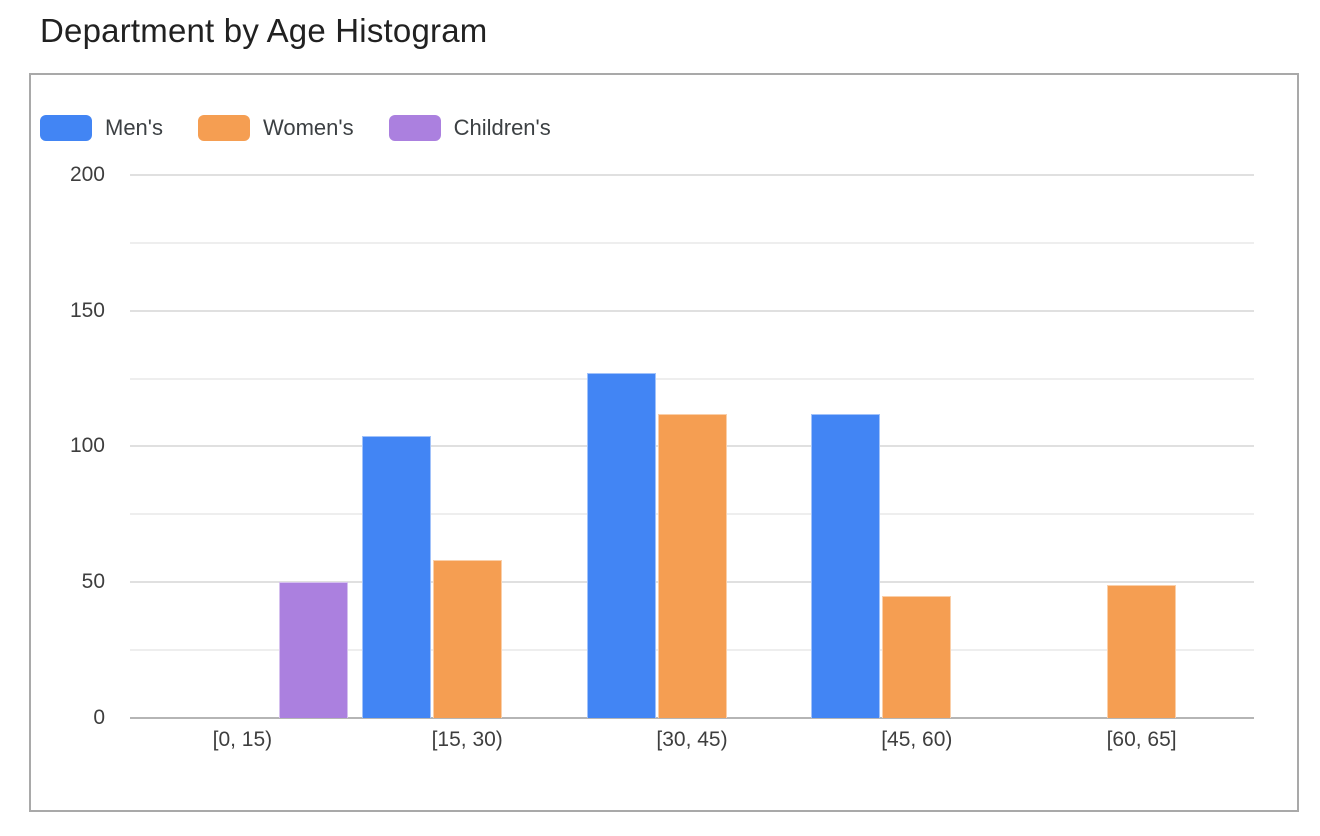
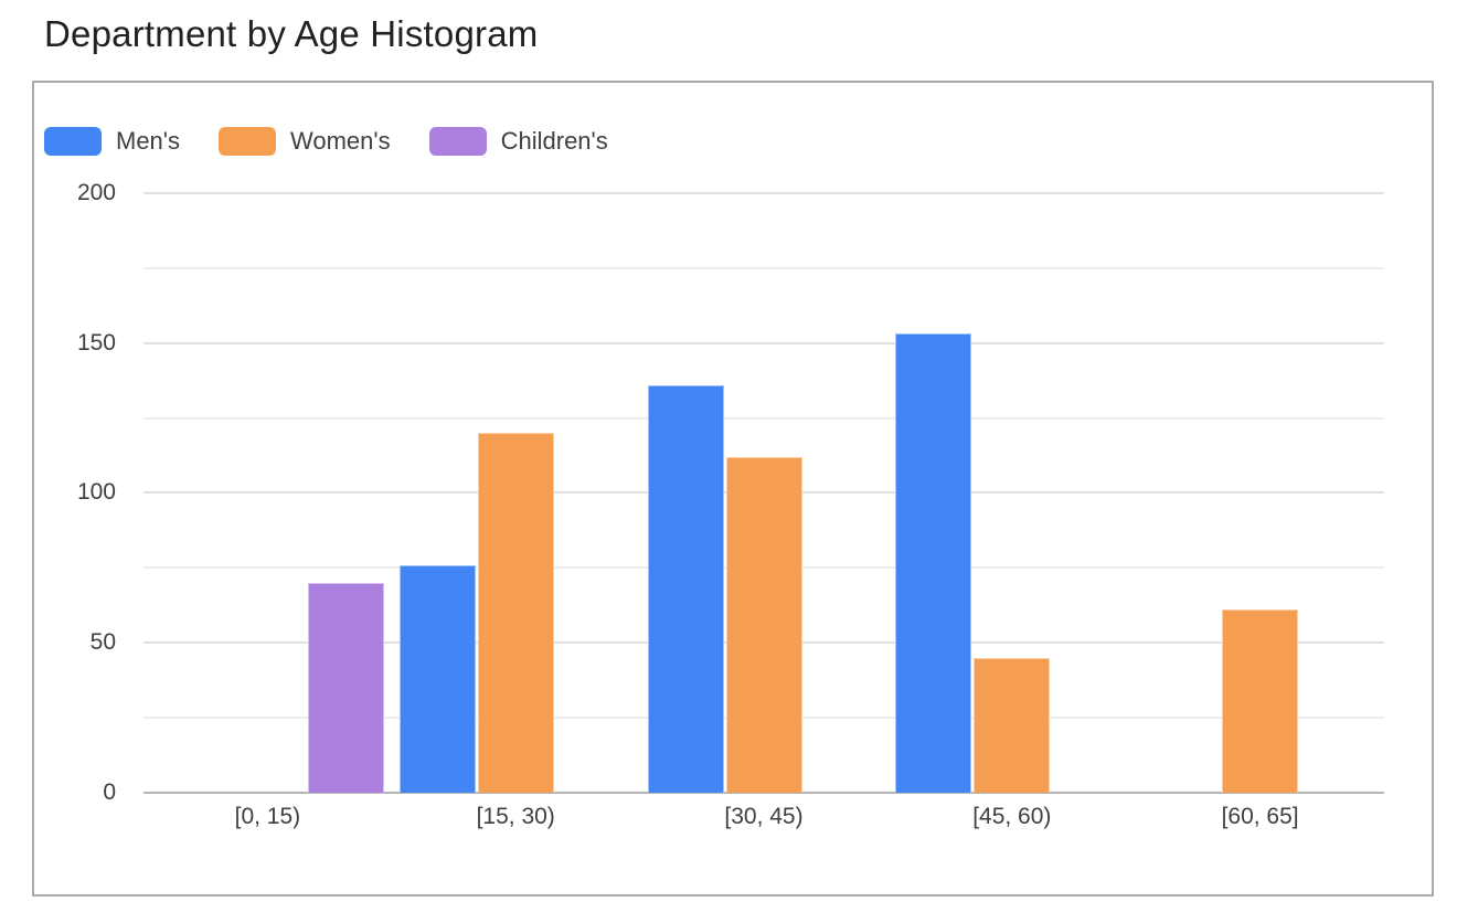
Children's/[0, 15): 50 -> 70
Men's/[15, 30): 104 -> 76
Women's/[15, 30): 58 -> 120
Men's/[30, 45): 127 -> 136
Men's/[45, 60): 112 -> 153
Women's/[60, 65]: 49 -> 61
